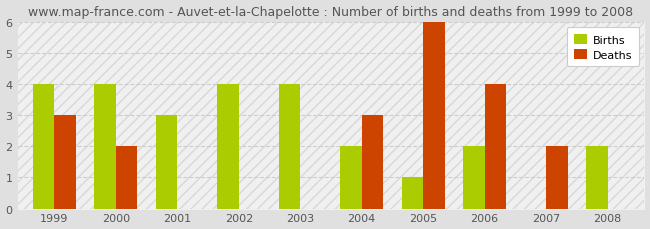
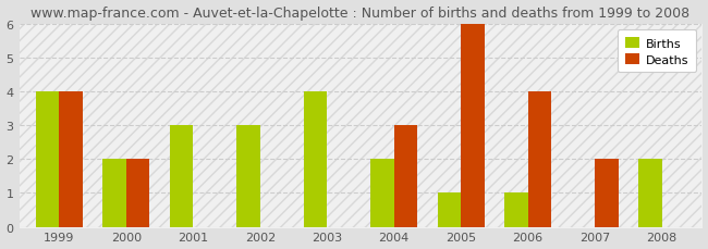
Deaths/1999: 3 -> 4
Births/2000: 4 -> 2
Births/2002: 4 -> 3
Births/2006: 2 -> 1
